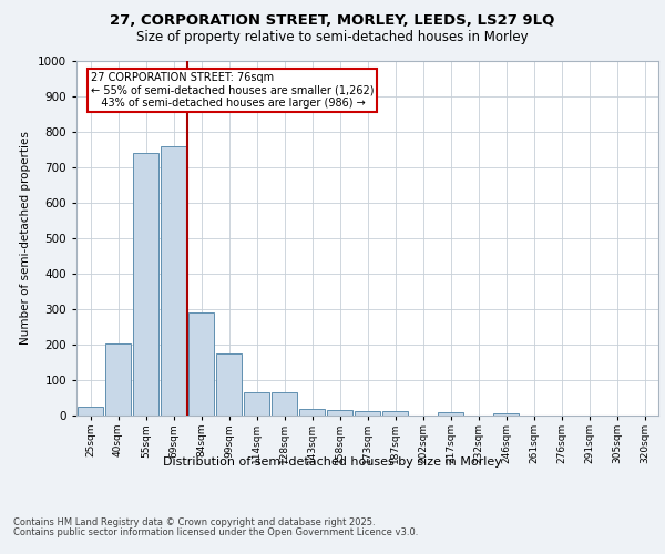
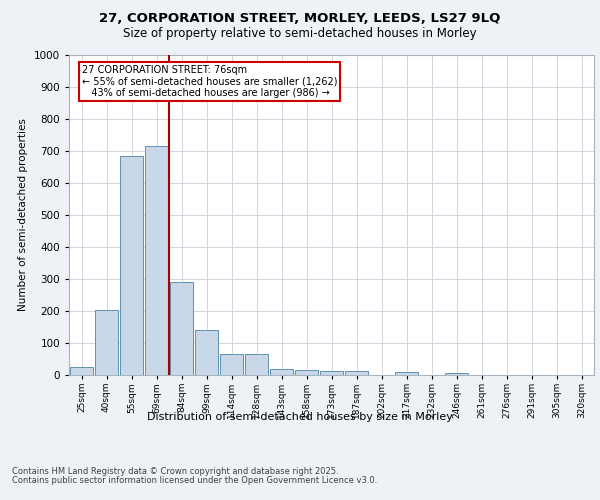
55sqm: 740 -> 685
69sqm: 760 -> 715
99sqm: 176 -> 140
